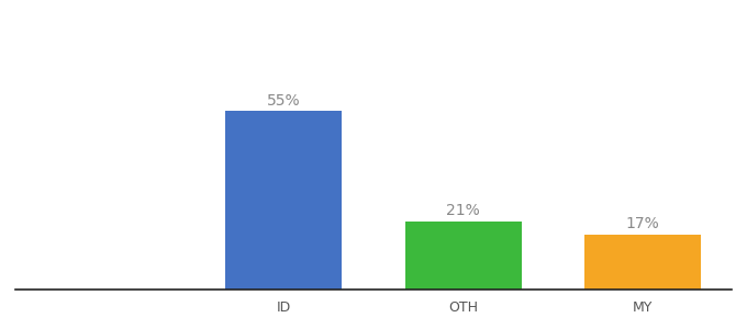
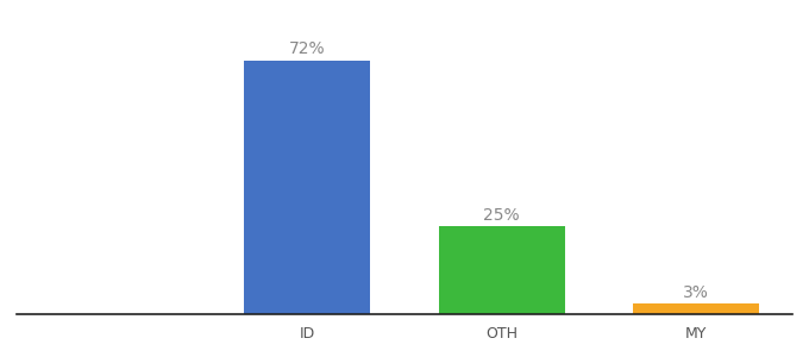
ID: 55% -> 72%
OTH: 21% -> 25%
MY: 17% -> 3%
